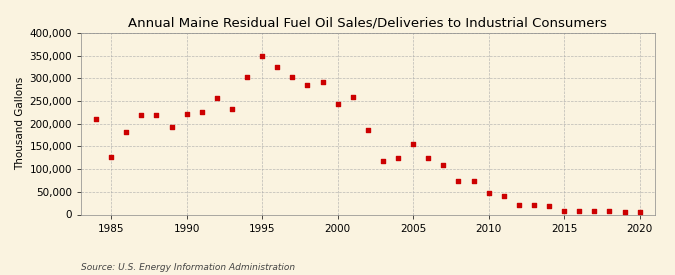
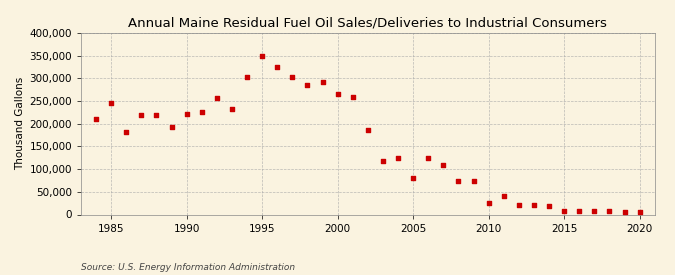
1985: 127,000 -> 245,000
2000: 243,000 -> 265,000
2005: 155,000 -> 80,000
2010: 48,000 -> 25,000
